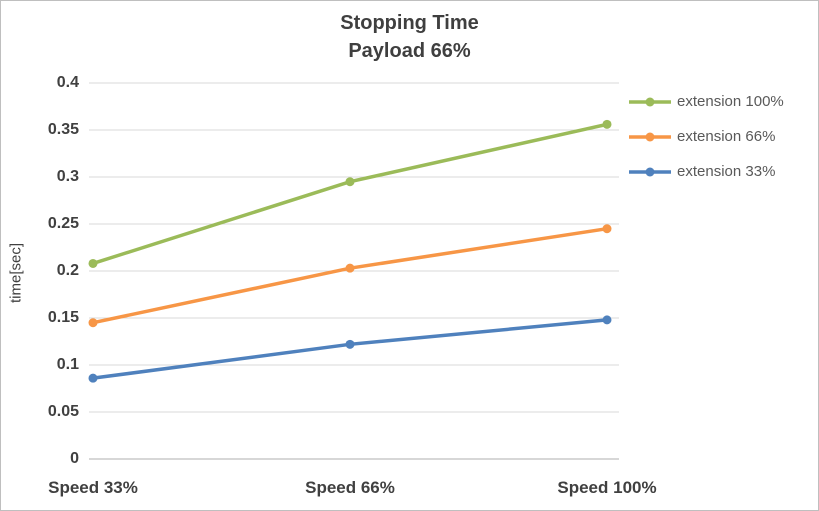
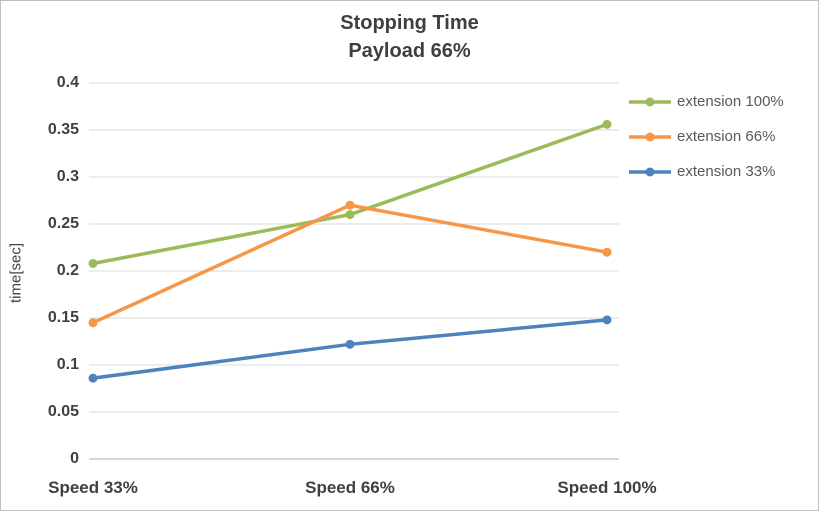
extension 100%/Speed 66%: 0.29 -> 0.26
extension 66%/Speed 66%: 0.20 -> 0.27
extension 66%/Speed 100%: 0.24 -> 0.22
